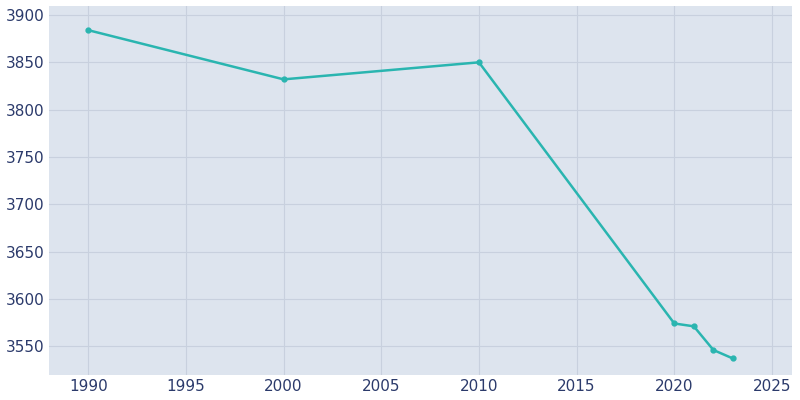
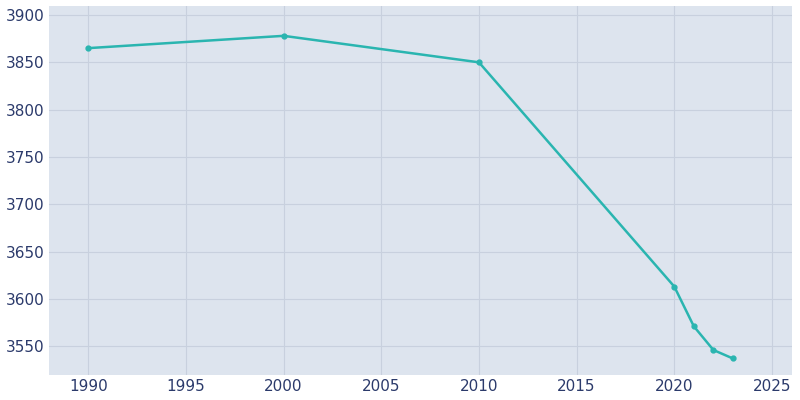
1990: 3884 -> 3865
2000: 3832 -> 3878
2020: 3574 -> 3613
